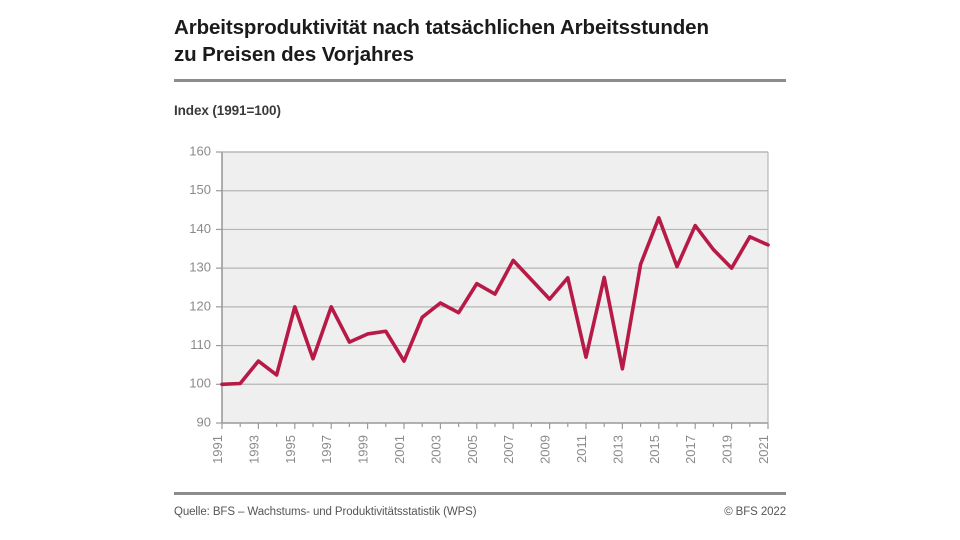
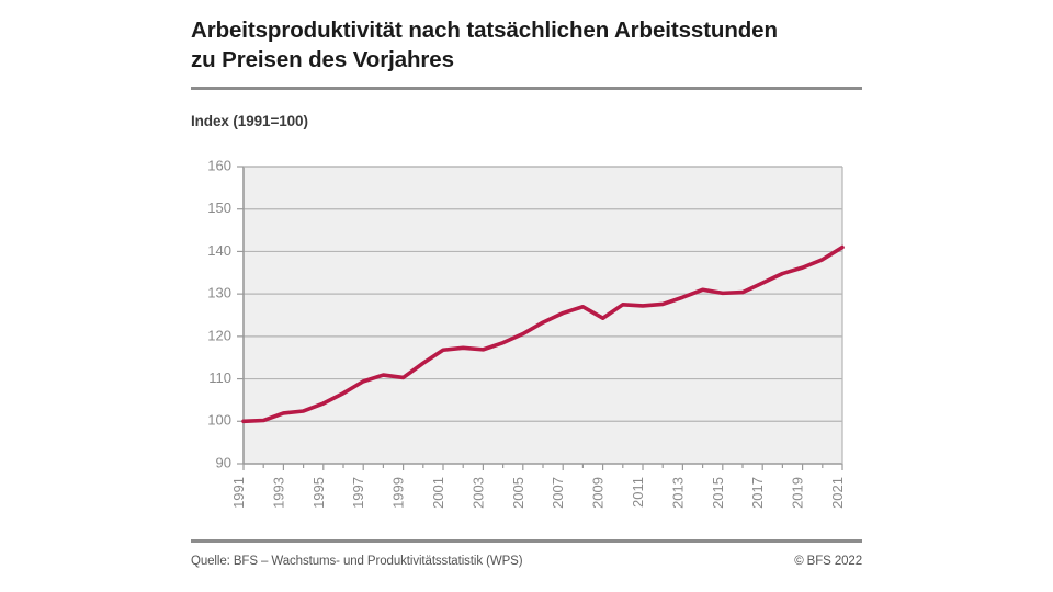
1993: 106 -> 102
1995: 120 -> 104
1997: 120 -> 109
1999: 113 -> 110
2001: 106 -> 117
2003: 121 -> 117
2005: 126 -> 121
2007: 132 -> 126
2009: 122 -> 124
2011: 107 -> 127
2013: 104 -> 129
2015: 143 -> 130
2017: 141 -> 133
2019: 130 -> 136
2021: 136 -> 141
